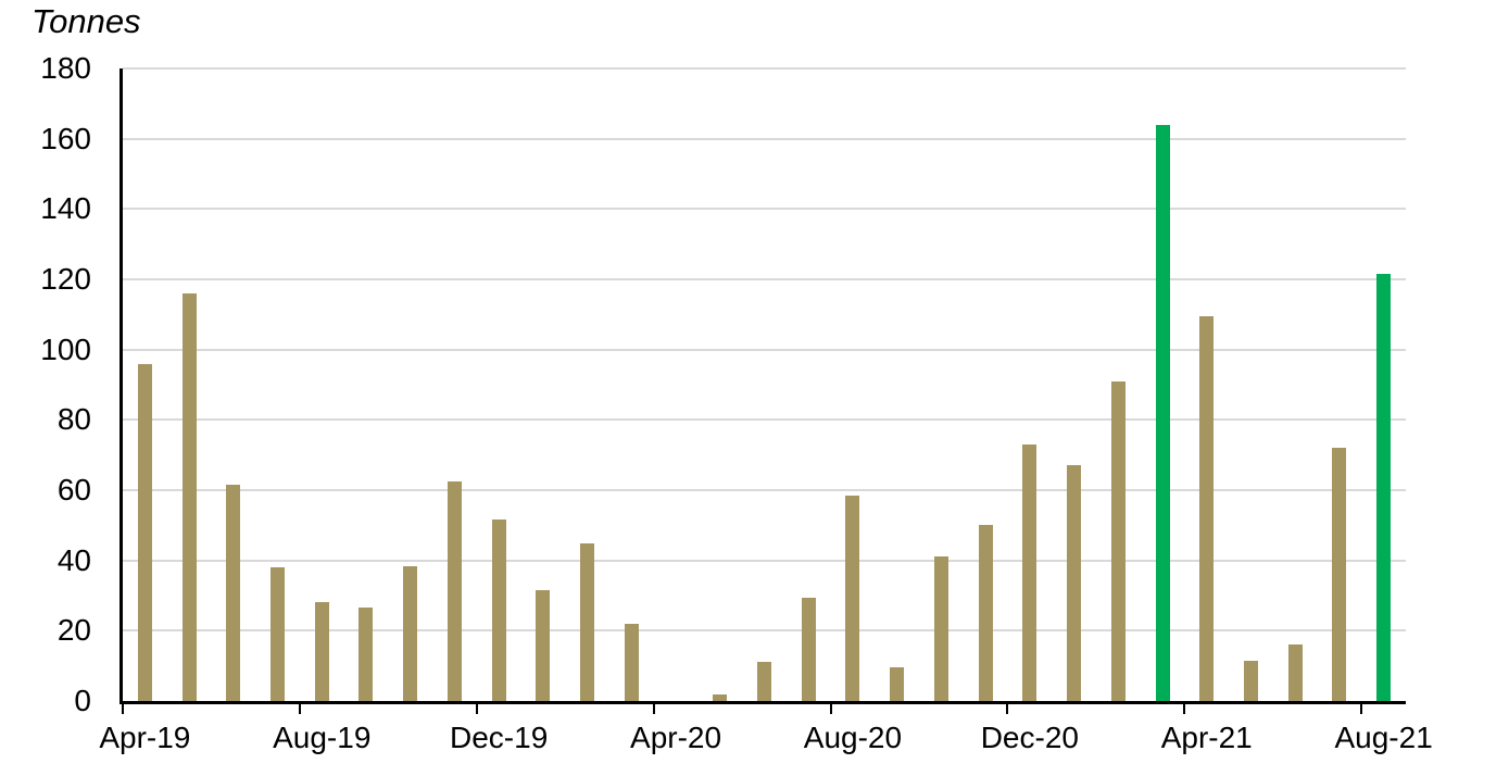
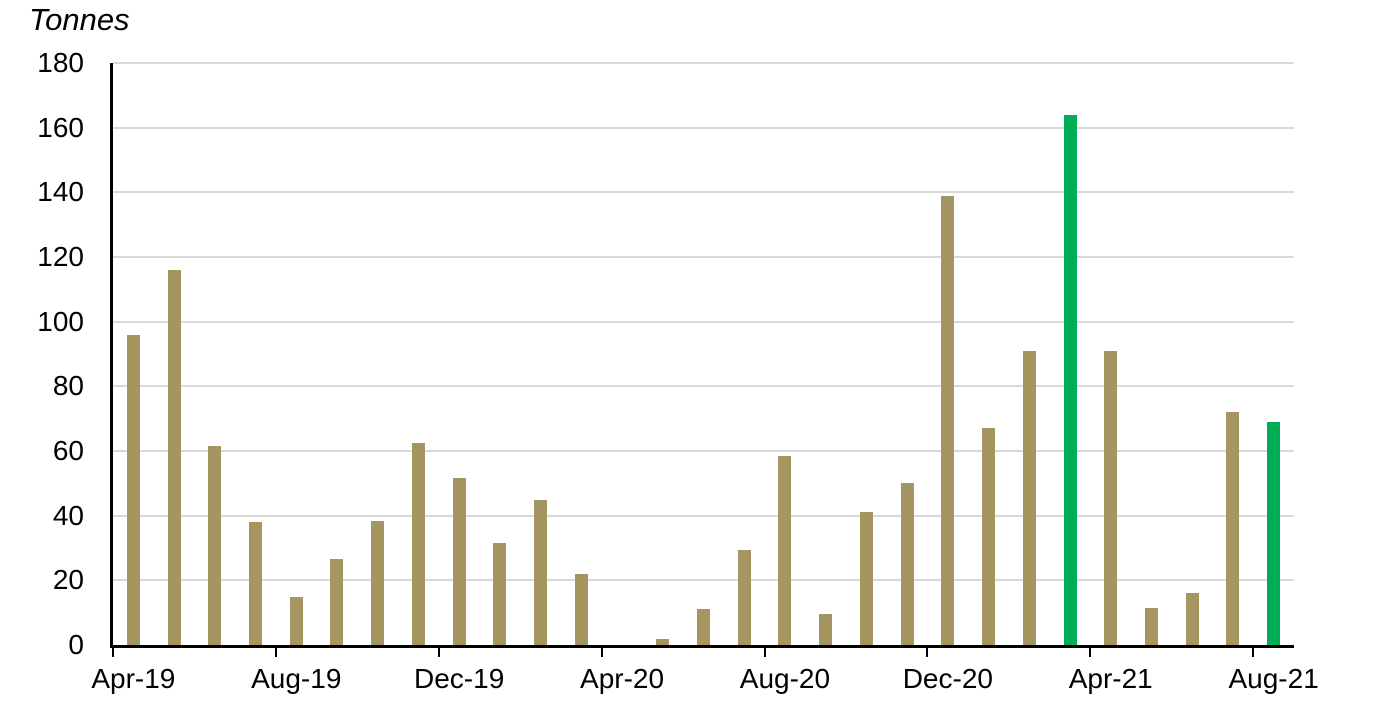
Aug-19: 28 -> 15
Dec-20: 73 -> 139
Apr-21: 110 -> 91
Aug-21: 122 -> 69
